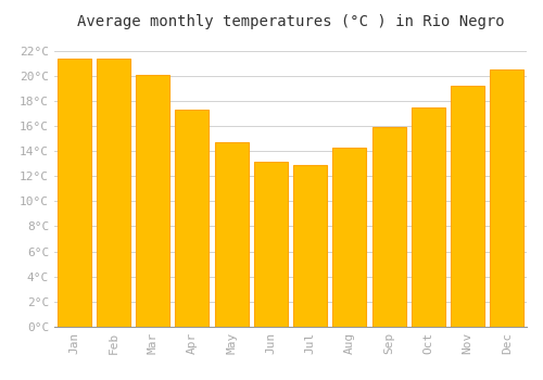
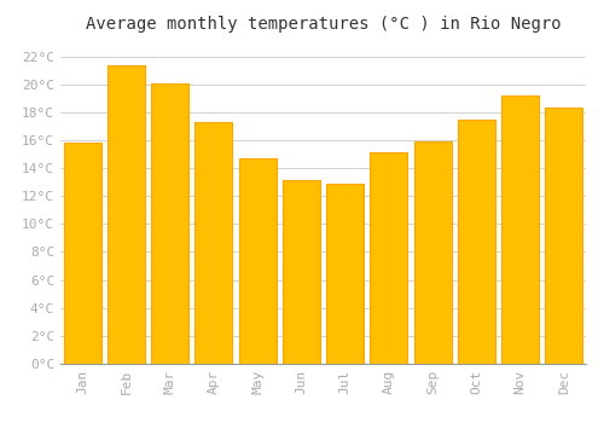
Jan: 21.4°C -> 15.8°C
Aug: 14.3°C -> 15.1°C
Dec: 20.5°C -> 18.3°C
